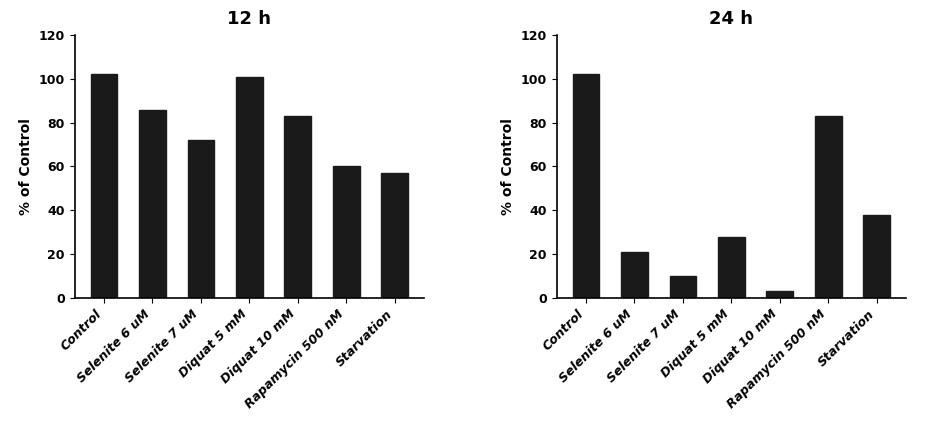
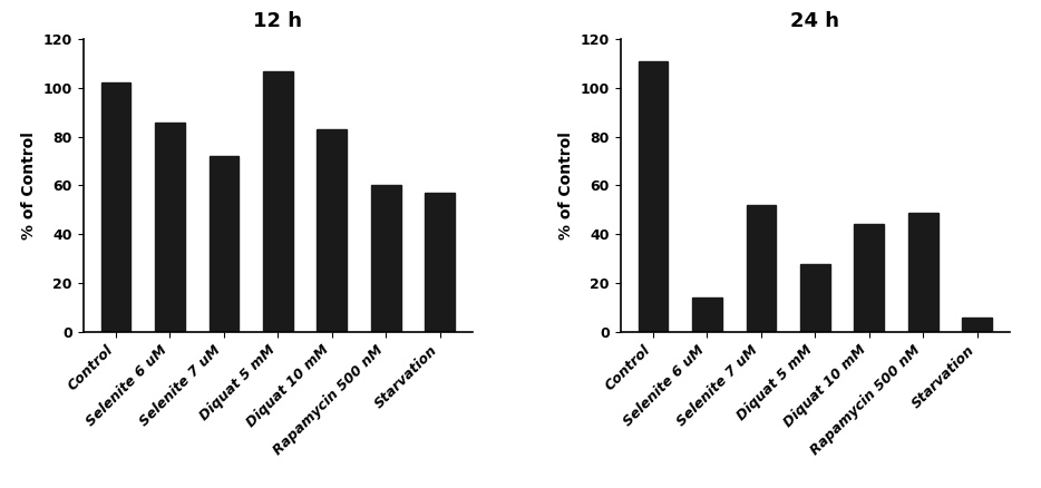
12 h/Diquat 5 mM: 101 -> 107
24 h/Control: 102 -> 111
24 h/Selenite 6 uM: 21 -> 14
24 h/Selenite 7 uM: 10 -> 52
24 h/Diquat 10 mM: 3 -> 44
24 h/Rapamycin 500 nM: 83 -> 49
24 h/Starvation: 38 -> 6
